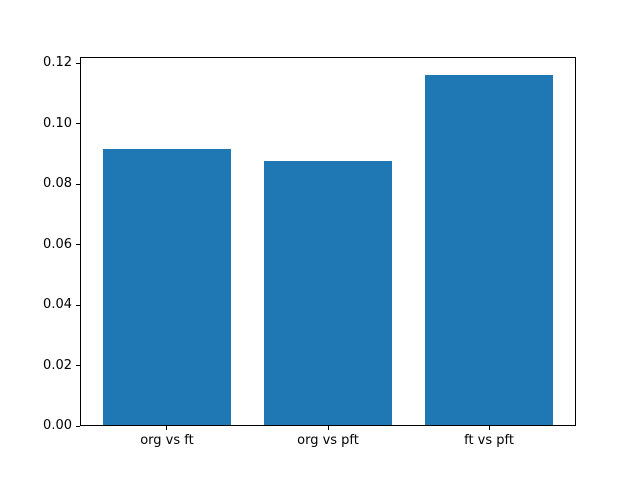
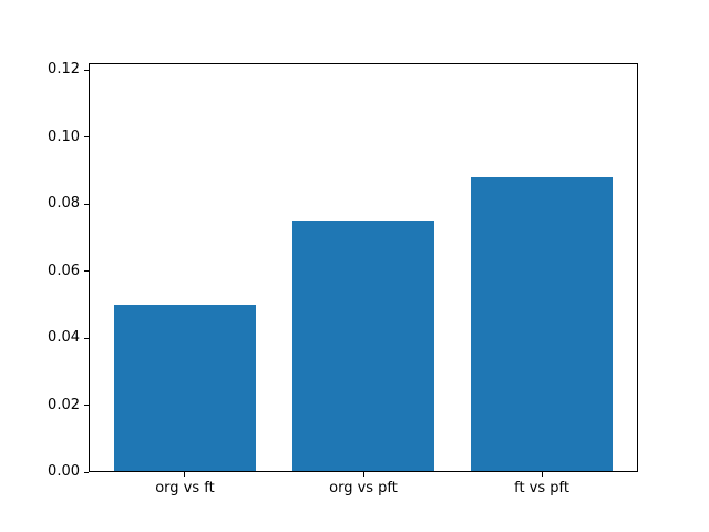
org vs ft: 0.091 -> 0.050
org vs pft: 0.088 -> 0.075
ft vs pft: 0.116 -> 0.088
